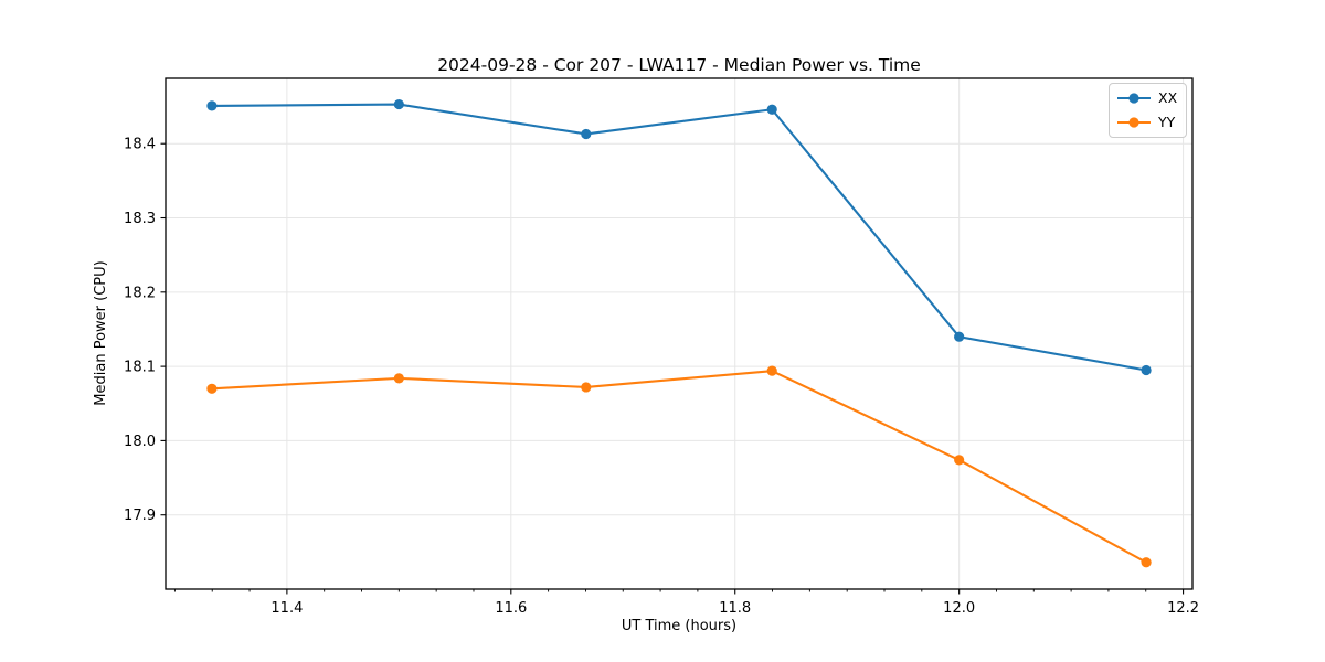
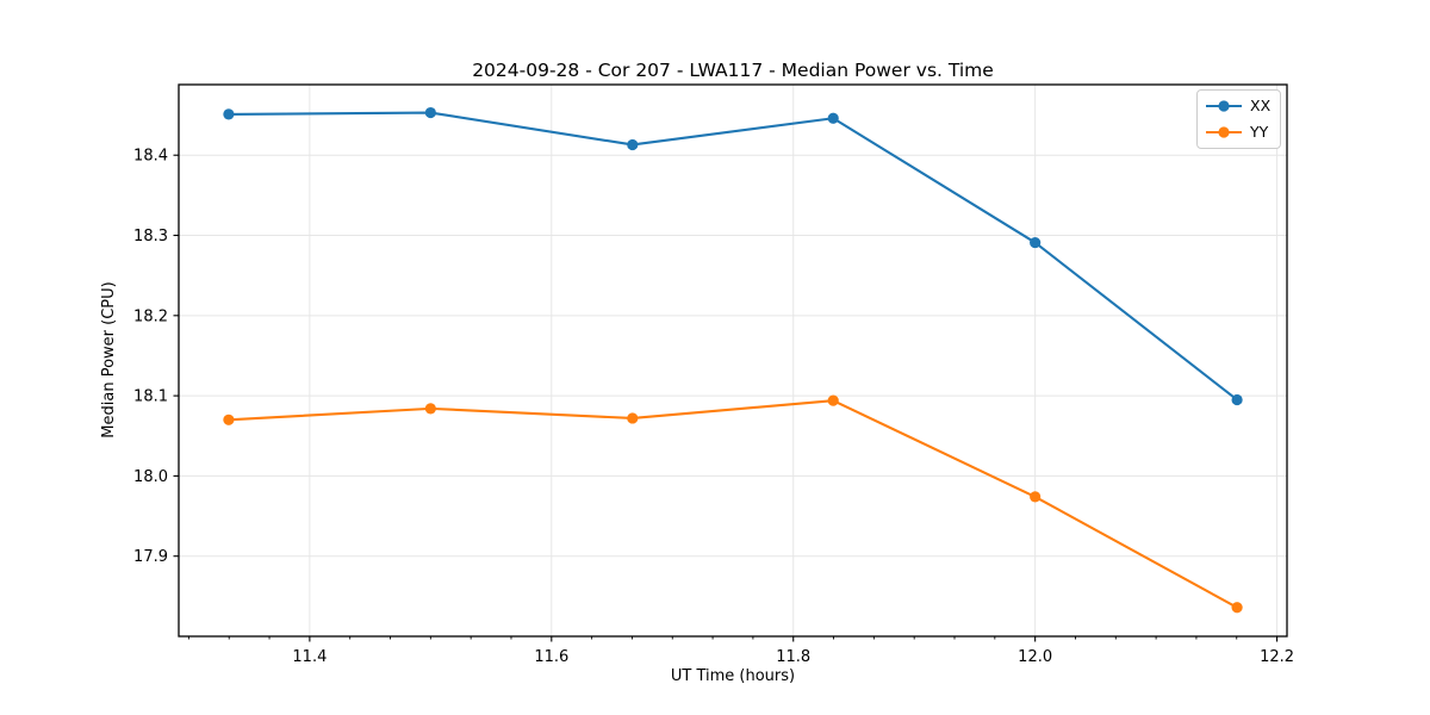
XX/12.0: 18.14 -> 18.29
